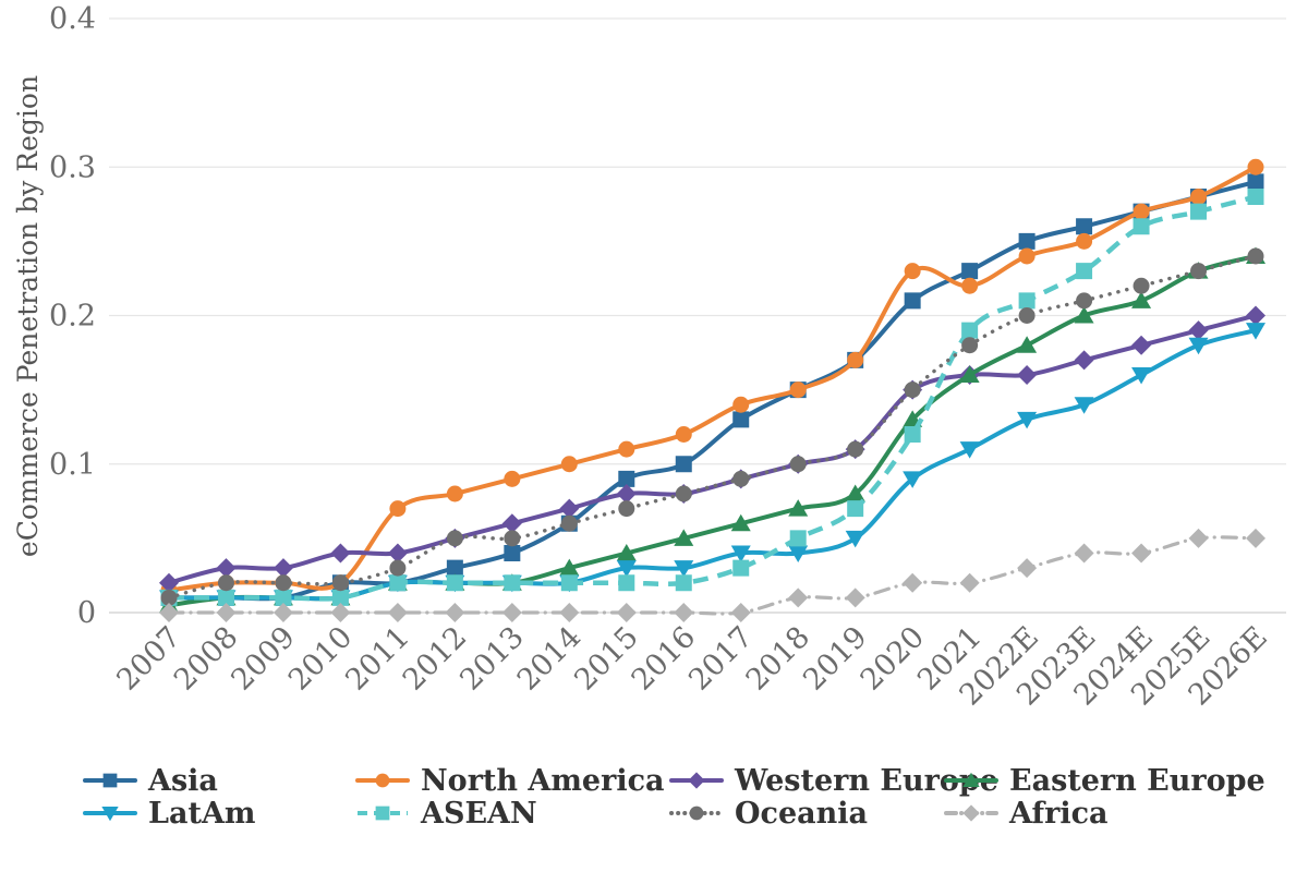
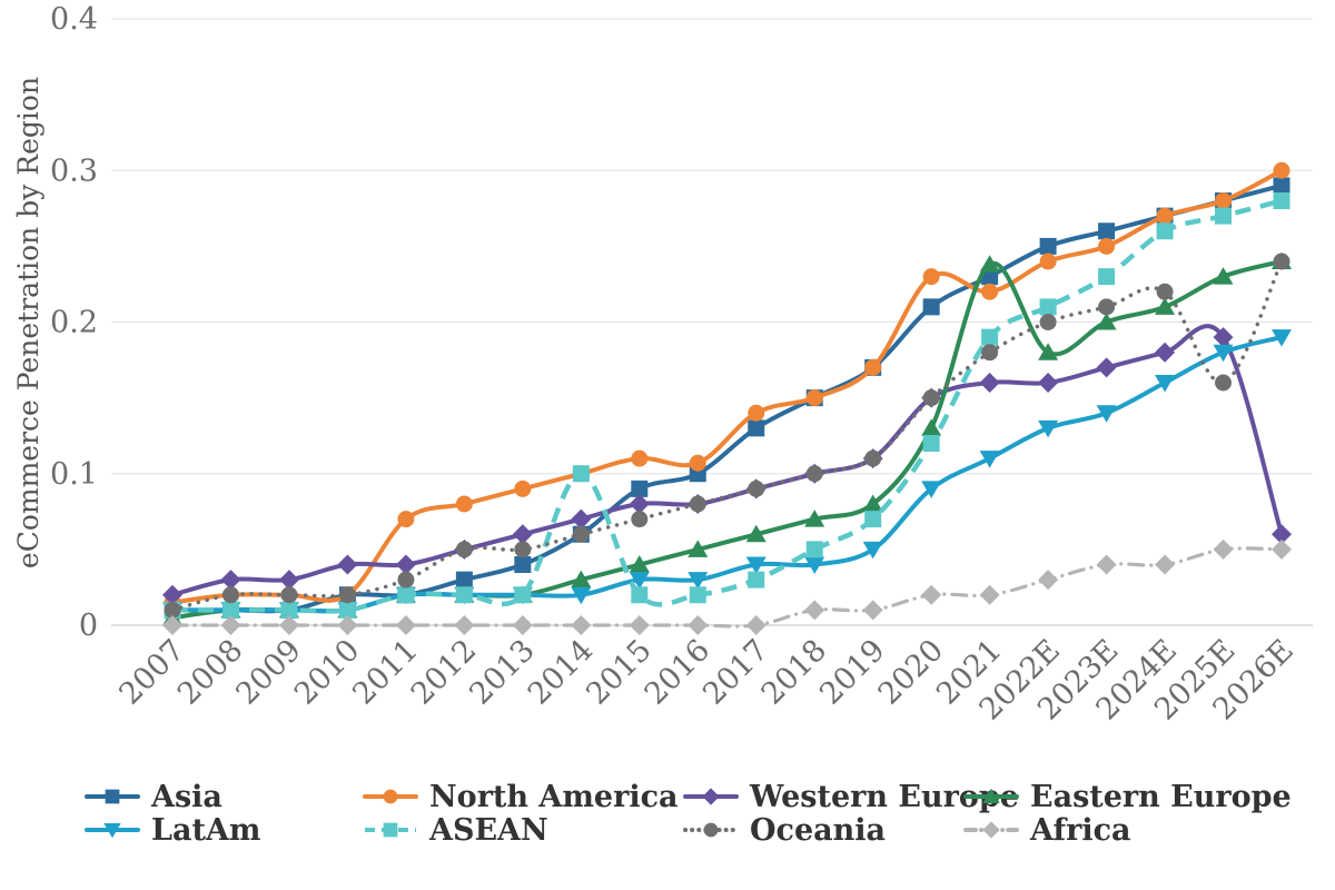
ASEAN/2014: 0.02 -> 0.10
North America/2016: 0.120 -> 0.107
Eastern Europe/2021: 0.160 -> 0.238
Oceania/2025E: 0.23 -> 0.16
Western Europe/2026E: 0.20 -> 0.06
